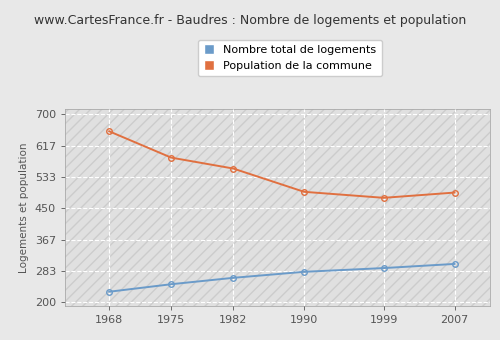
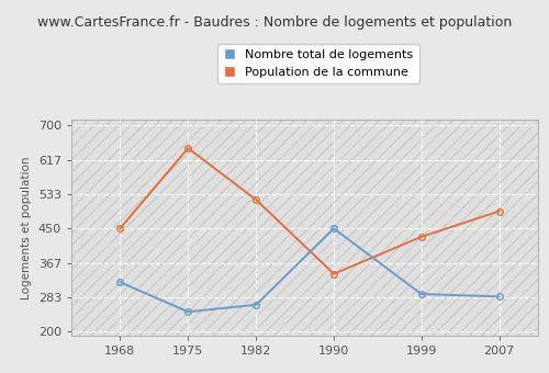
Nombre total de logements/1968: 228 -> 320
Population de la commune/1968: 655 -> 450
Population de la commune/1975: 585 -> 645
Population de la commune/1982: 556 -> 520
Nombre total de logements/1990: 281 -> 450
Population de la commune/1990: 494 -> 340
Population de la commune/1999: 478 -> 430
Nombre total de logements/2007: 302 -> 285
